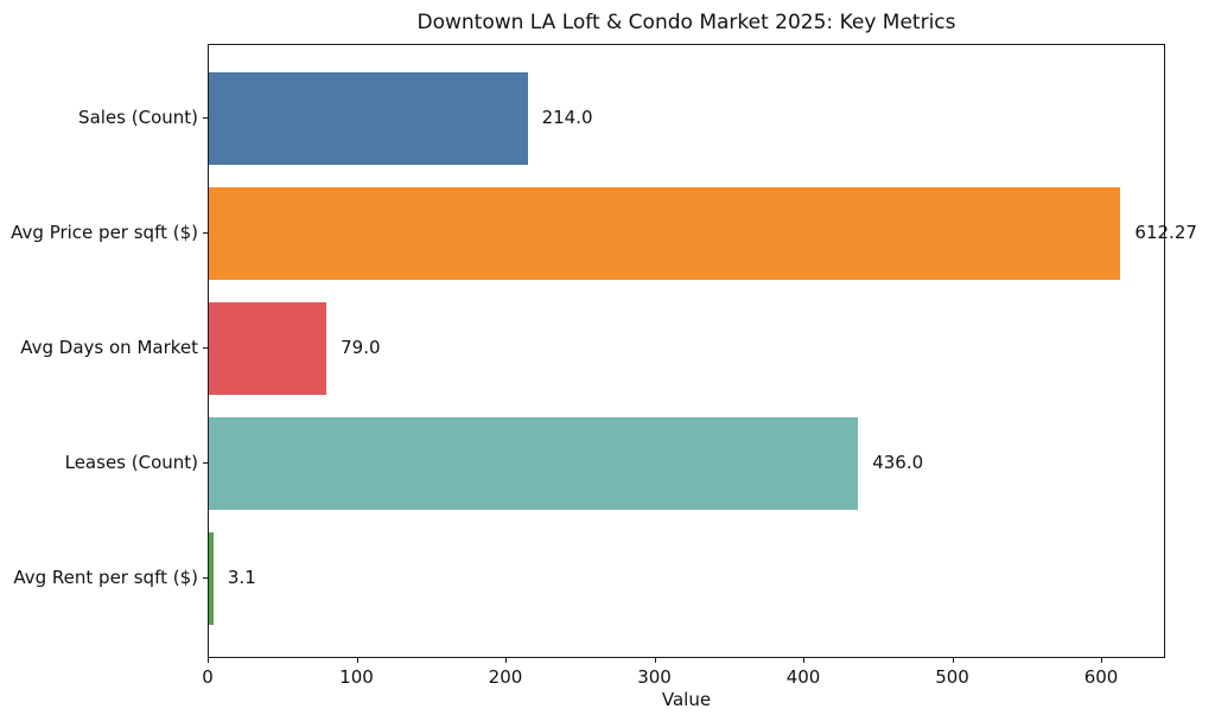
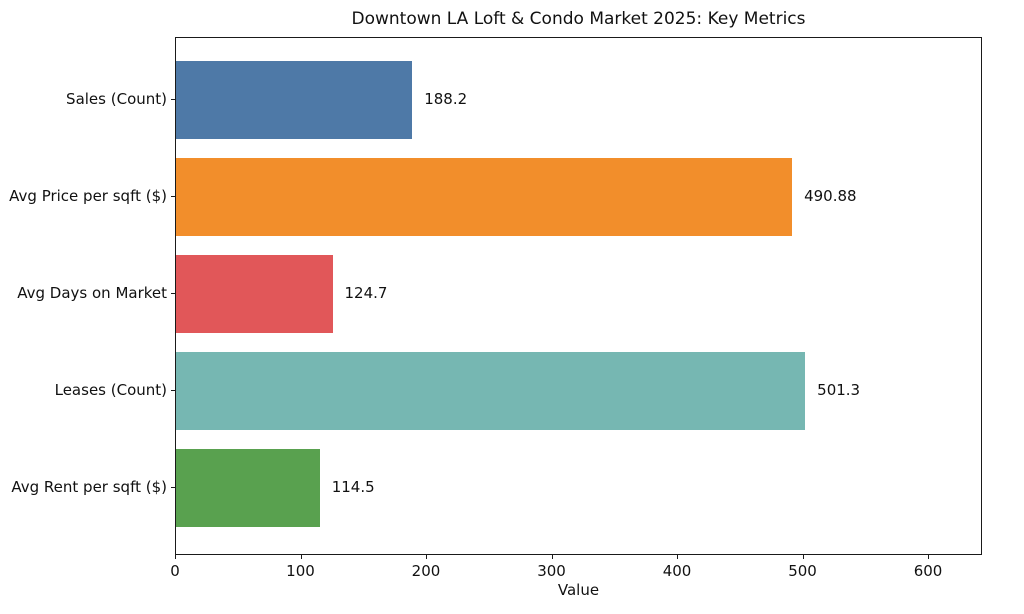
Sales (Count): 214.0 -> 188.2
Avg Price per sqft ($): 612.27 -> 490.88
Avg Days on Market: 79.0 -> 124.7
Leases (Count): 436.0 -> 501.3
Avg Rent per sqft ($): 3.1 -> 114.5
